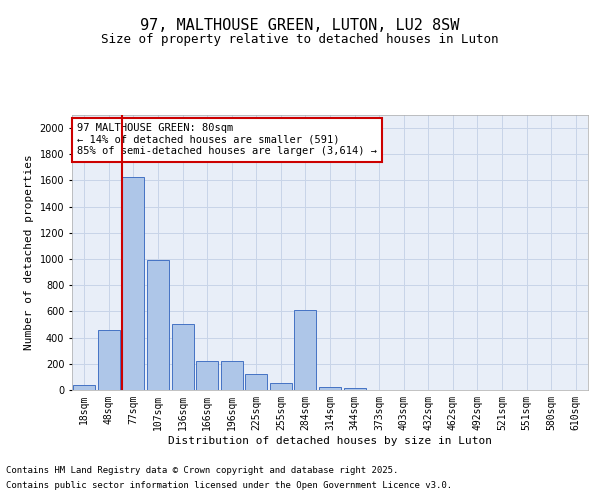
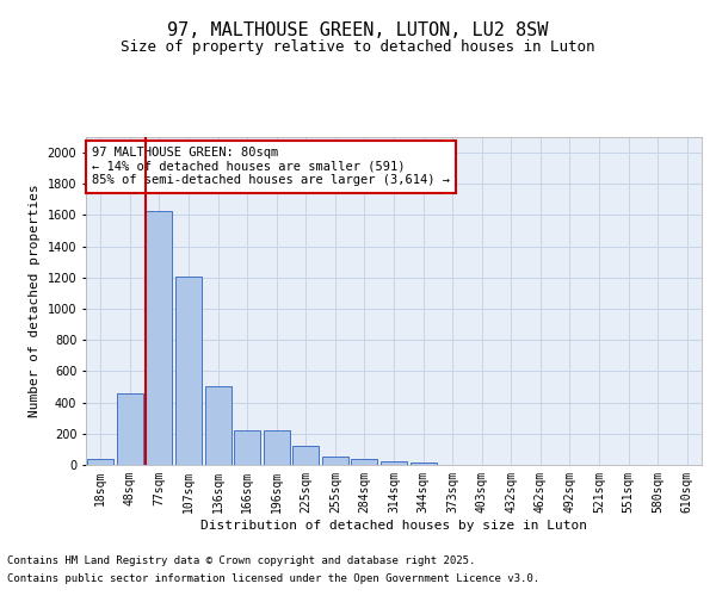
107sqm: 990 -> 1210
284sqm: 610 -> 40
